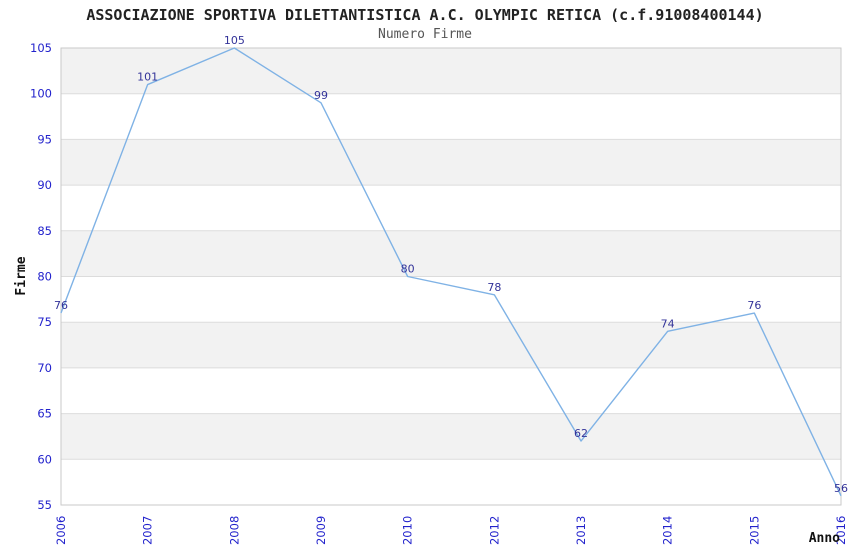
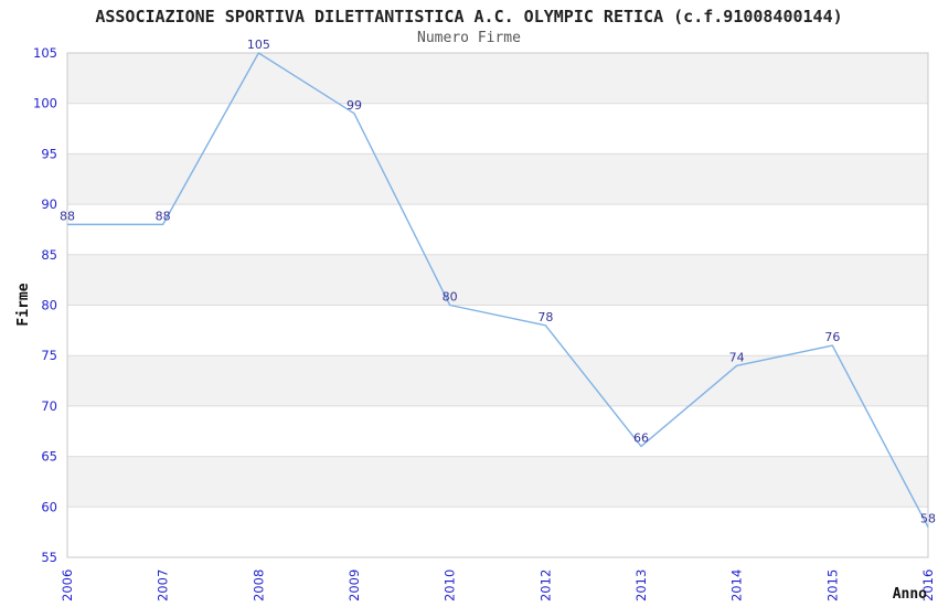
2006: 76 -> 88
2007: 101 -> 88
2013: 62 -> 66
2016: 56 -> 58
